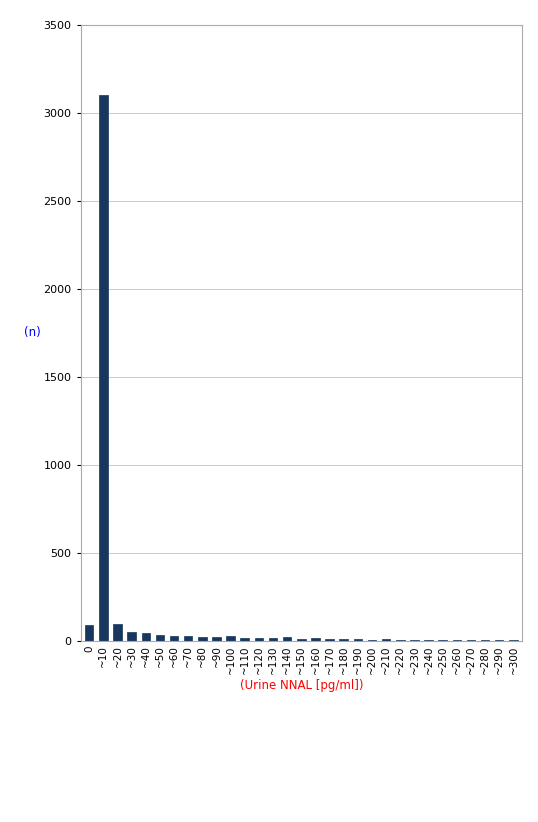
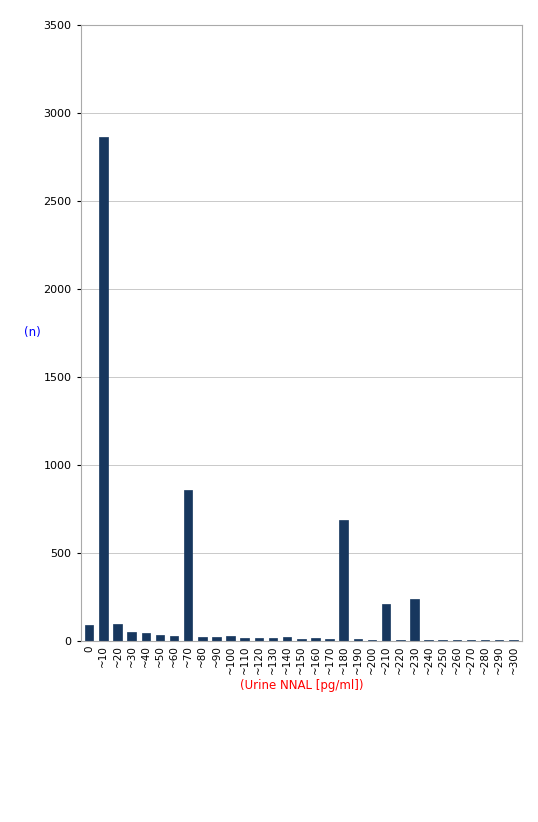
~10: 3100 -> 2860
~70: 30 -> 860
~180: 10 -> 690
~210: 10 -> 210
~230: 10 -> 240
